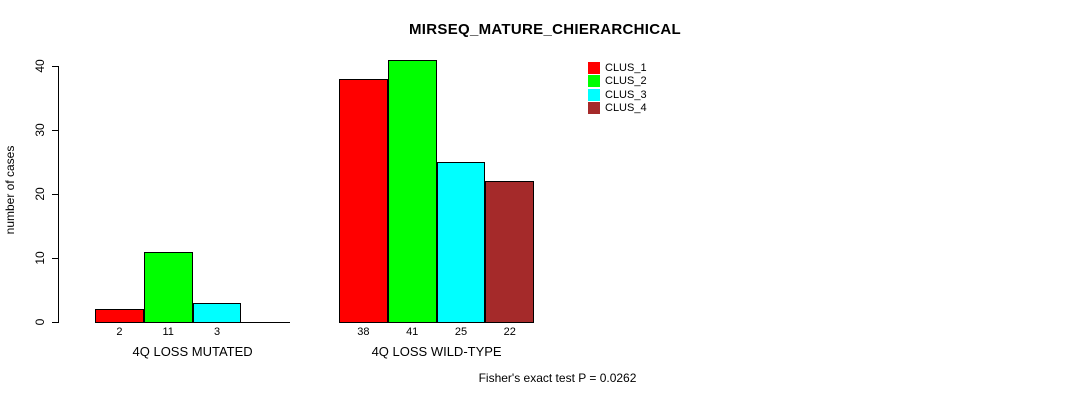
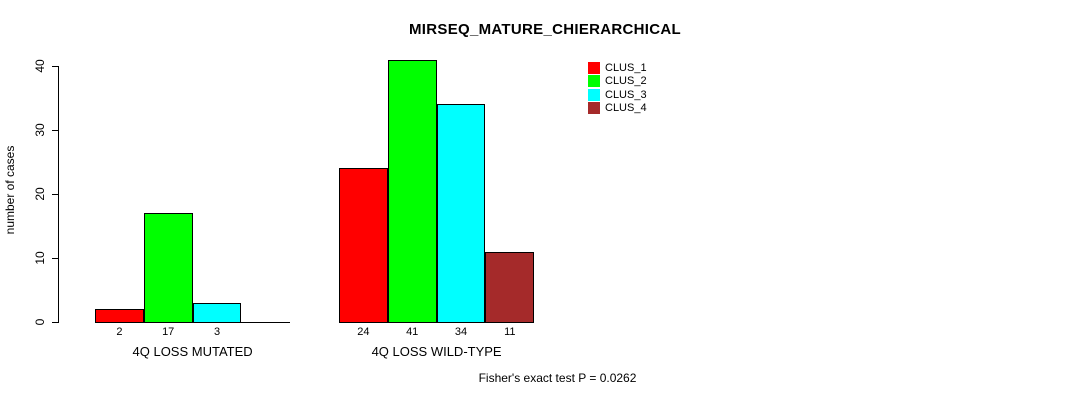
CLUS_2/4Q LOSS MUTATED: 11 -> 17
CLUS_1/4Q LOSS WILD-TYPE: 38 -> 24
CLUS_3/4Q LOSS WILD-TYPE: 25 -> 34
CLUS_4/4Q LOSS WILD-TYPE: 22 -> 11
